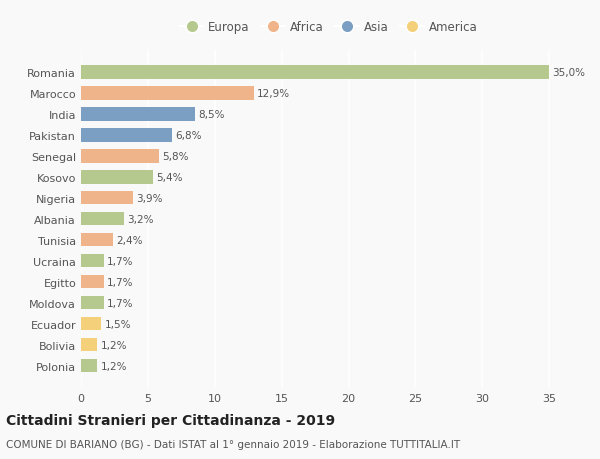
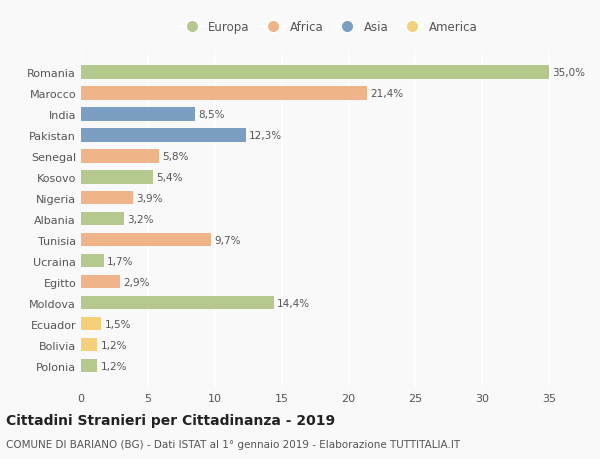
Marocco: 12,9% -> 21,4%
Pakistan: 6,8% -> 12,3%
Tunisia: 2,4% -> 9,7%
Egitto: 1,7% -> 2,9%
Moldova: 1,7% -> 14,4%
